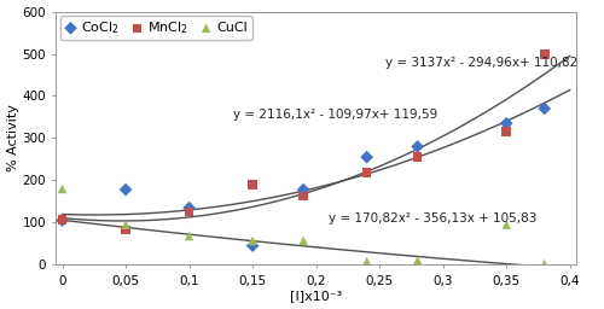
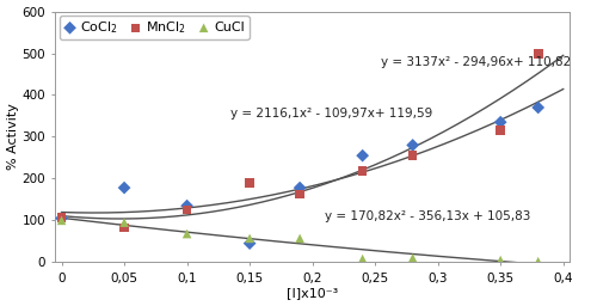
CuCl/0: 180 -> 100
CuCl/0,35: 95 -> 5
